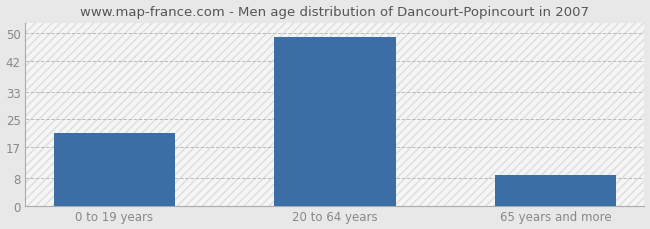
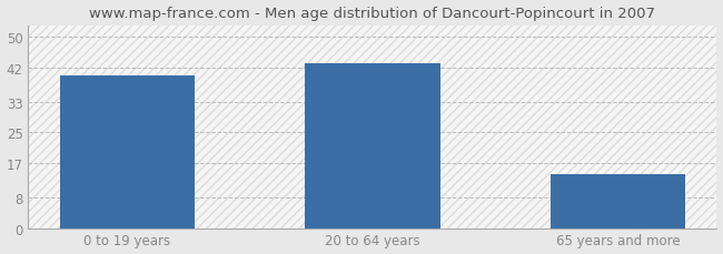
0 to 19 years: 21 -> 40
20 to 64 years: 49 -> 43
65 years and more: 9 -> 14
